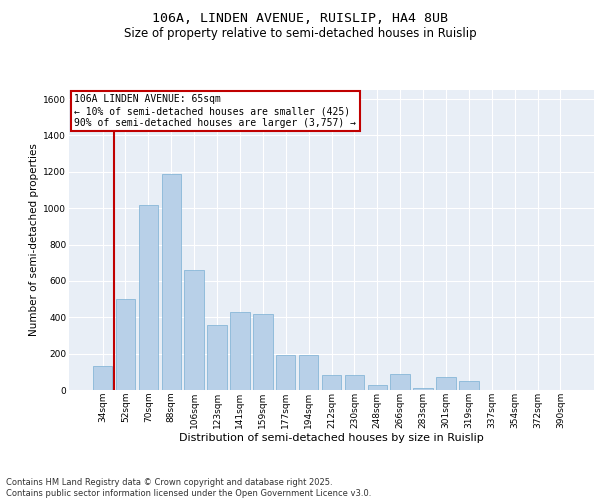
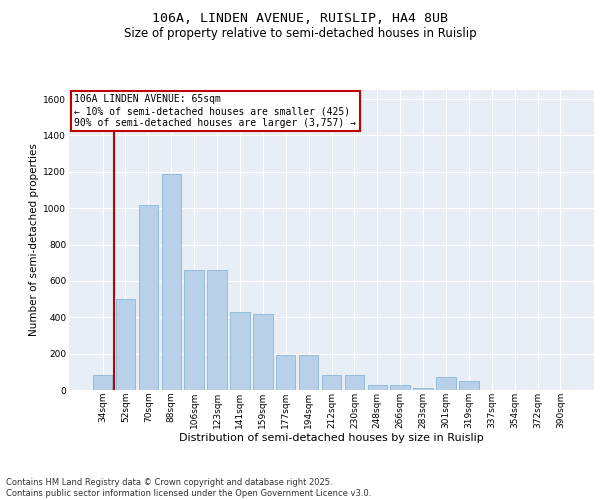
34sqm: 130 -> 80
123sqm: 360 -> 660
266sqm: 90 -> 30
